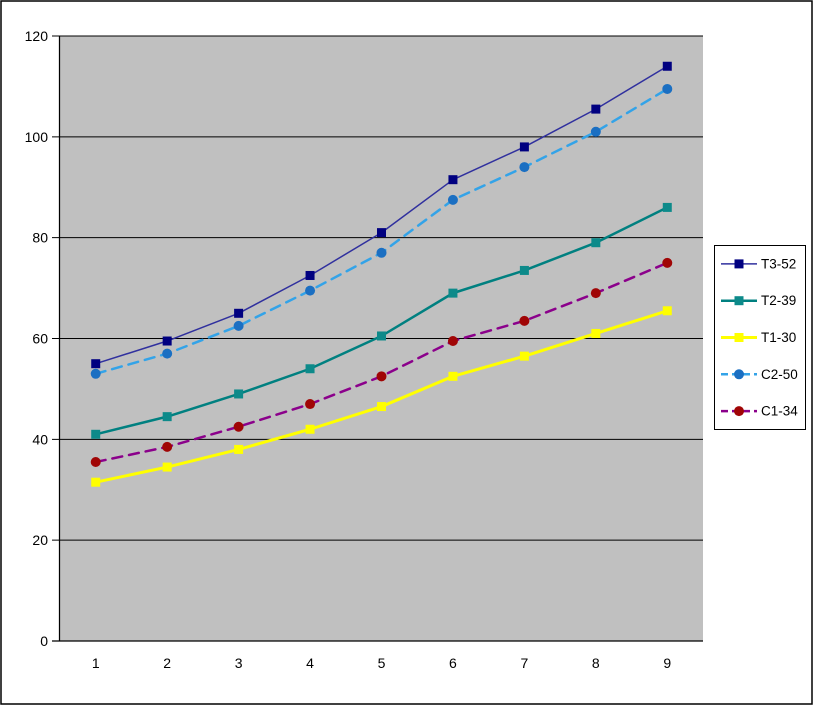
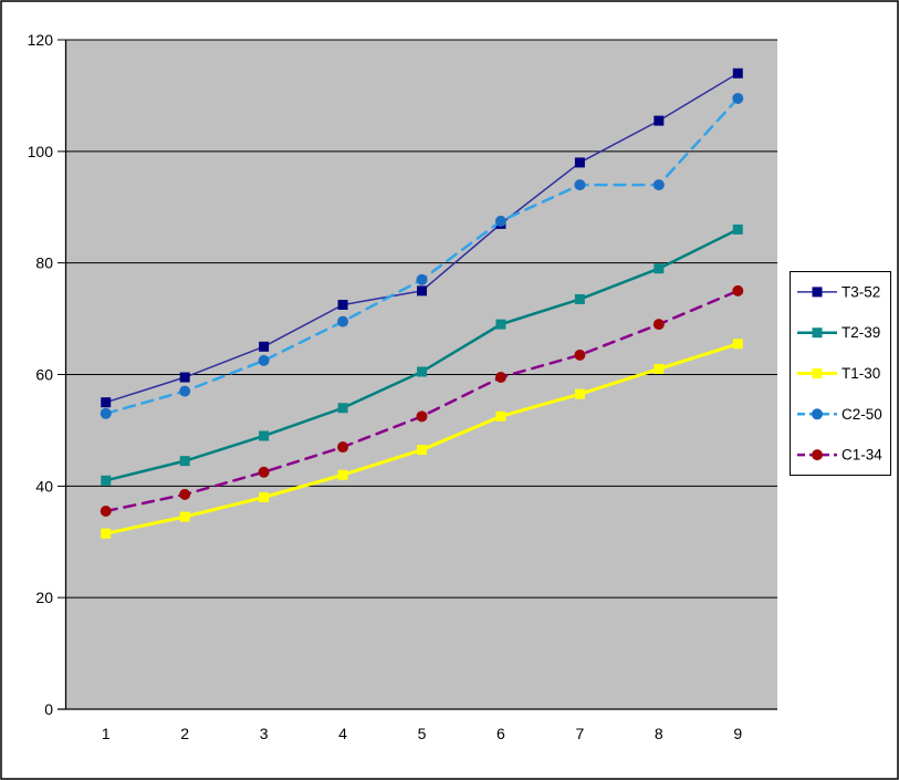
T3-52/5: 81 -> 75
T3-52/6: 92 -> 87
C2-50/8: 101 -> 94
